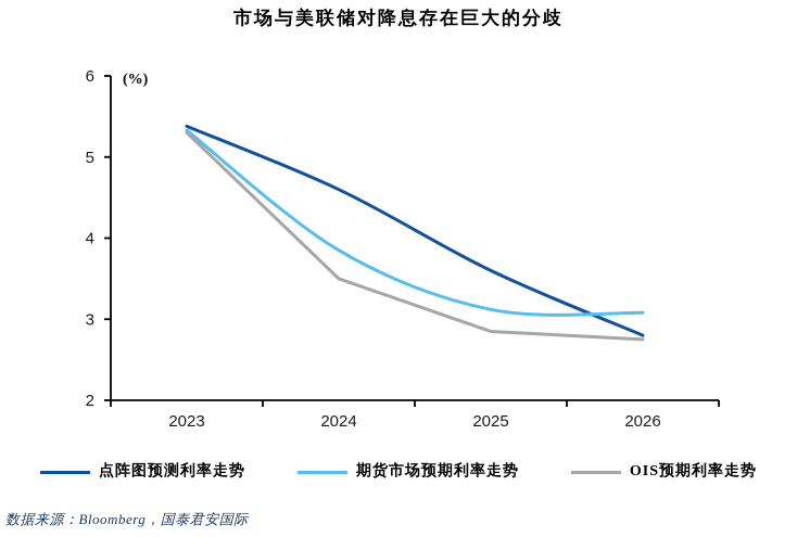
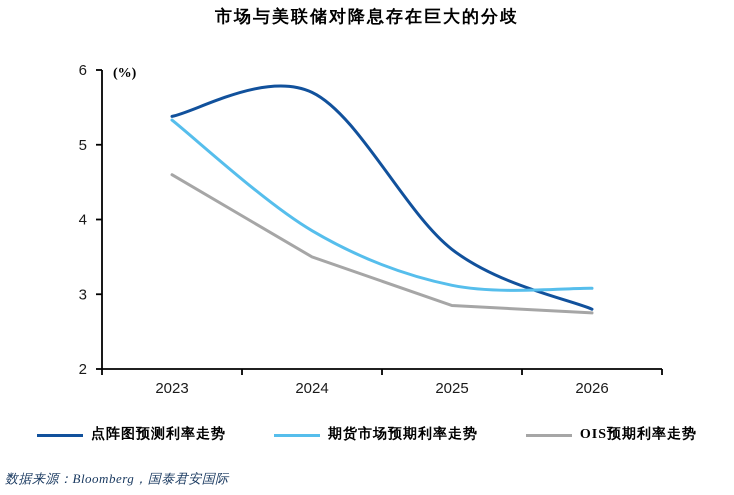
OIS预期利率走势/2023: 5.3 -> 4.6
点阵图预测利率走势/2024: 4.6 -> 5.7
